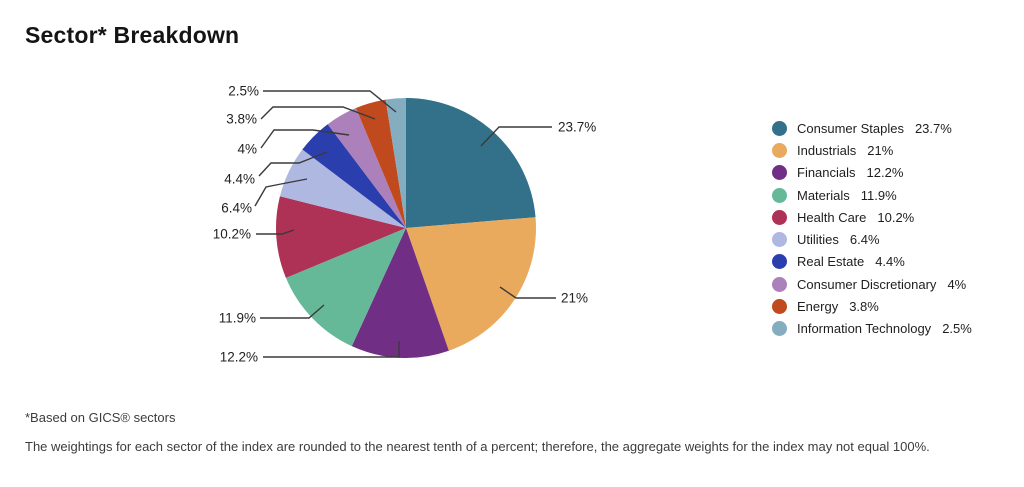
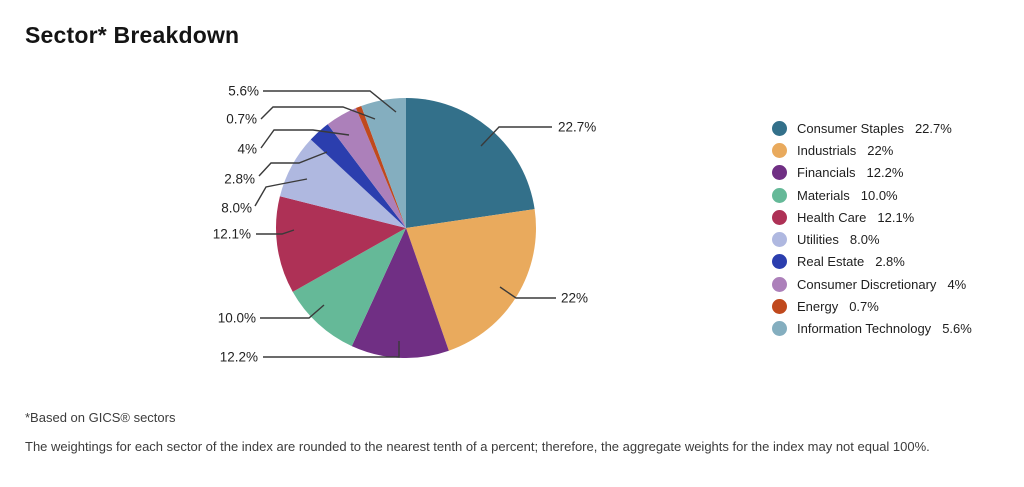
Consumer Staples: 23.7% -> 22.7%
Industrials: 21% -> 22%
Materials: 11.9% -> 10.0%
Health Care: 10.2% -> 12.1%
Utilities: 6.4% -> 8.0%
Real Estate: 4.4% -> 2.8%
Energy: 3.8% -> 0.7%
Information Technology: 2.5% -> 5.6%
